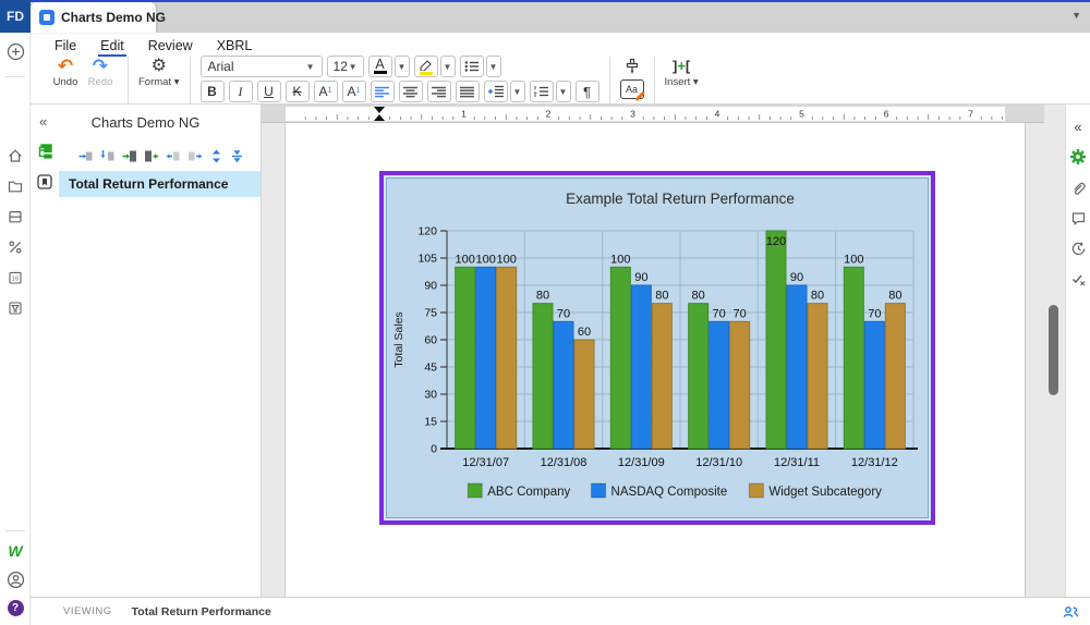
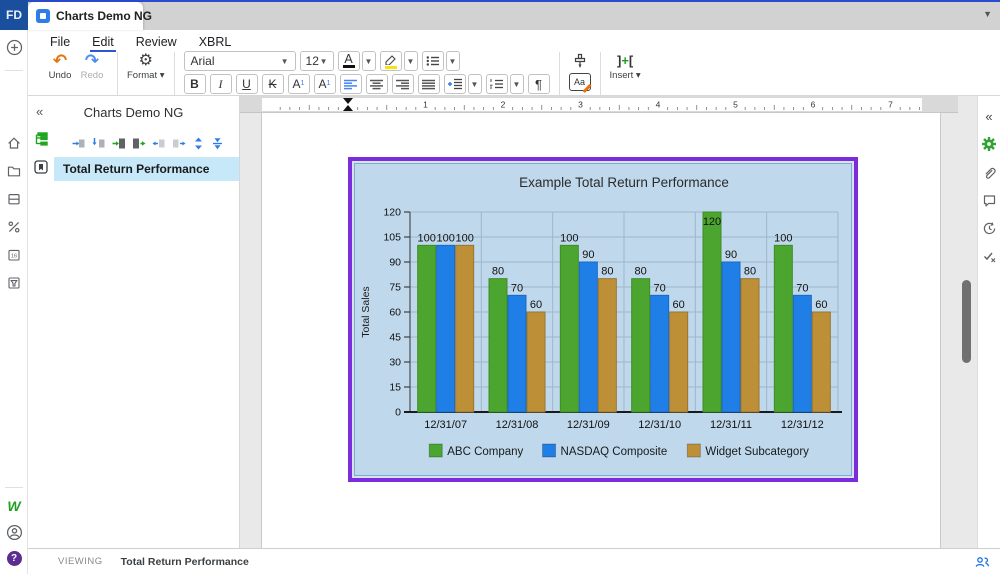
Widget Subcategory/12/31/10: 70 -> 60
Widget Subcategory/12/31/12: 80 -> 60
